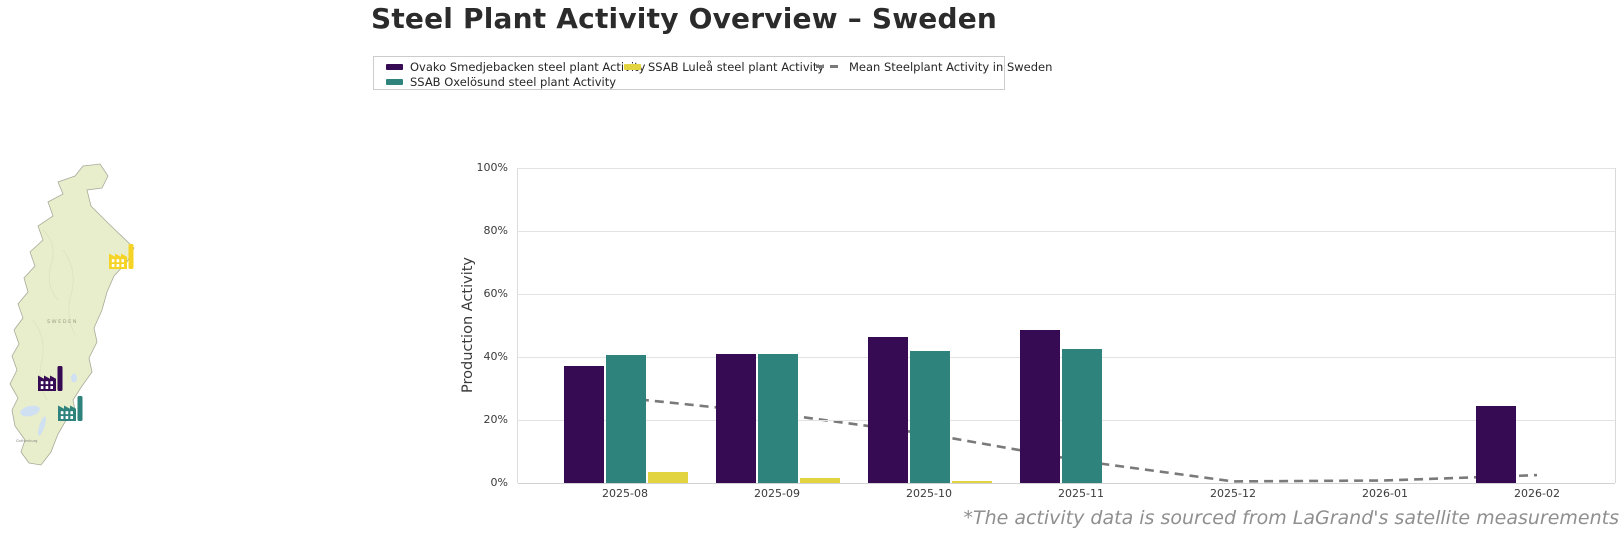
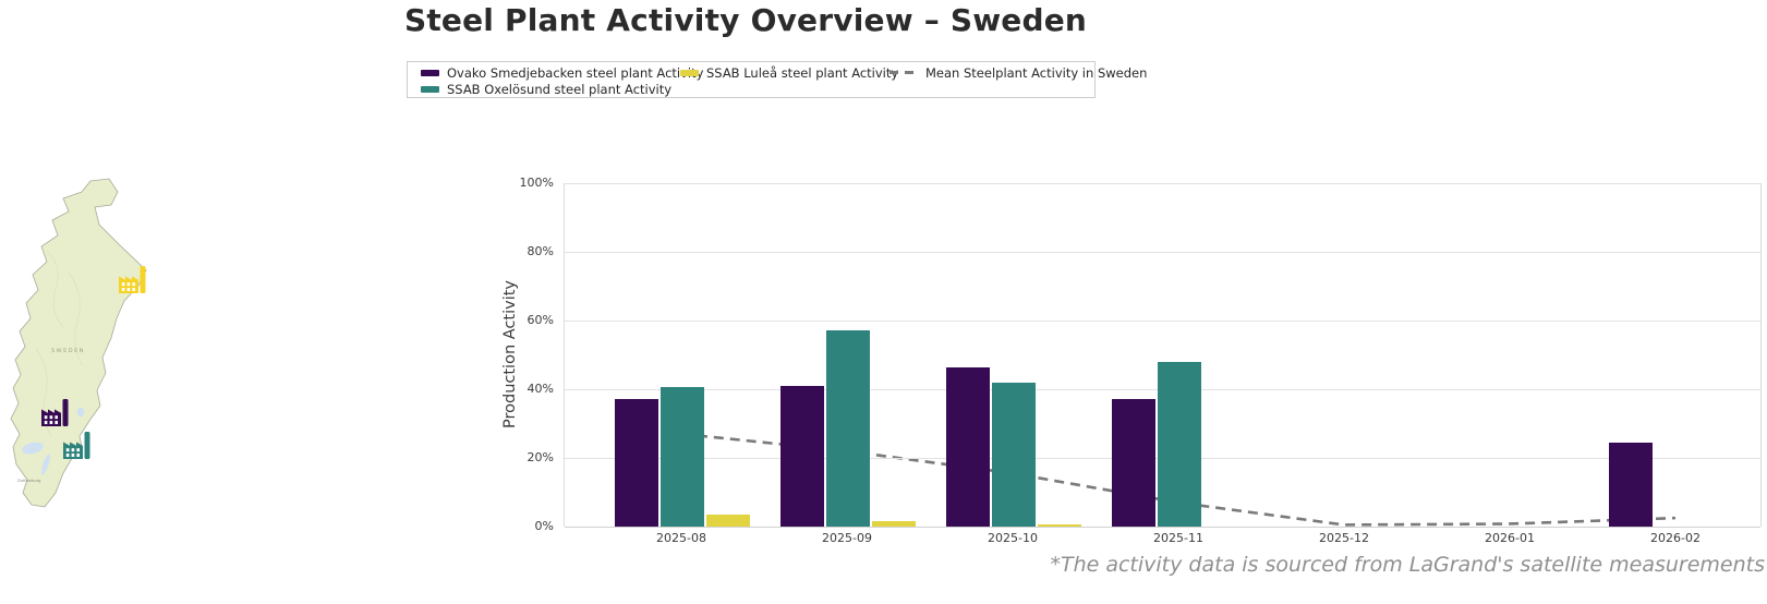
SSAB Oxelösund steel plant Activity/2025-09: 41% -> 57%
Ovako Smedjebacken steel plant Activity/2025-11: 48% -> 37%
SSAB Oxelösund steel plant Activity/2025-11: 42% -> 48%
